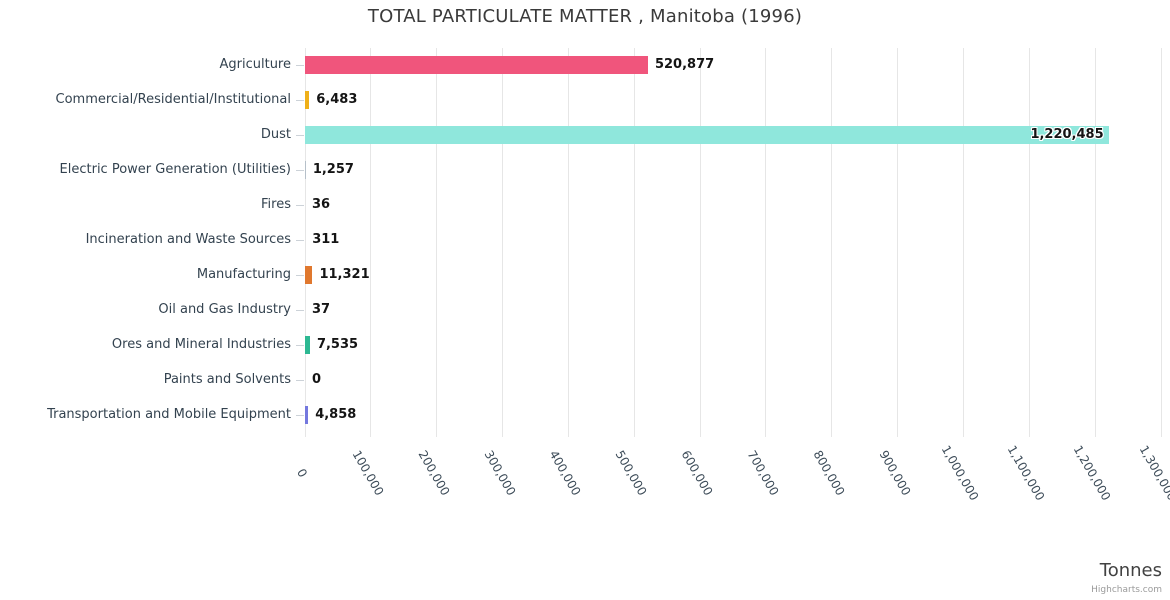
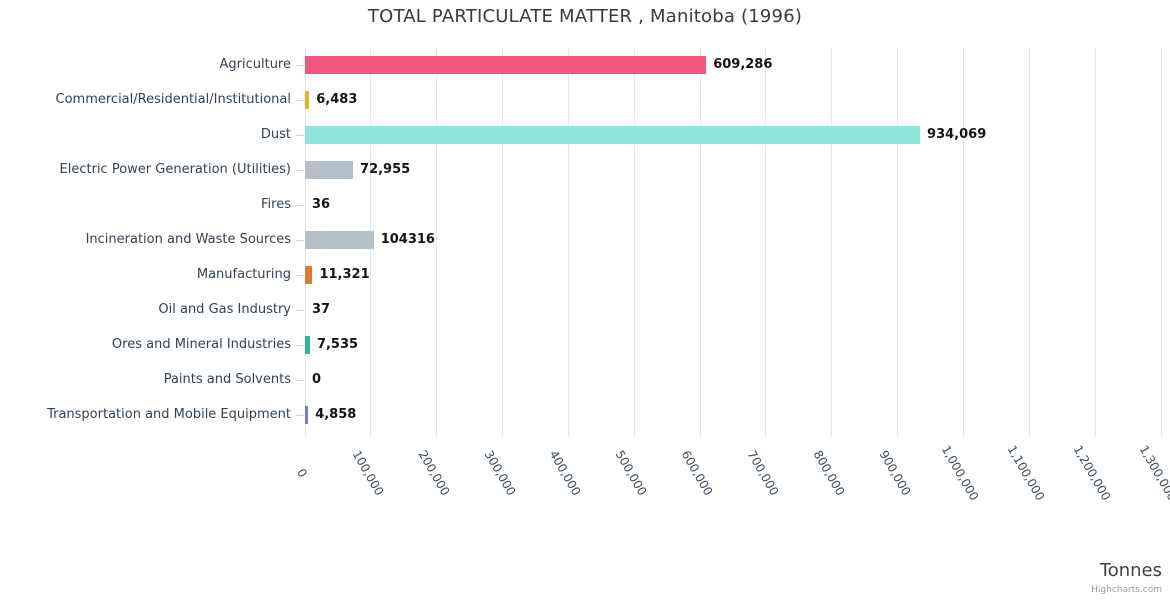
Agriculture: 520,877 -> 609,286
Dust: 1,220,485 -> 934,069
Electric Power Generation (Utilities): 1,257 -> 72,955
Incineration and Waste Sources: 311 -> 104316
